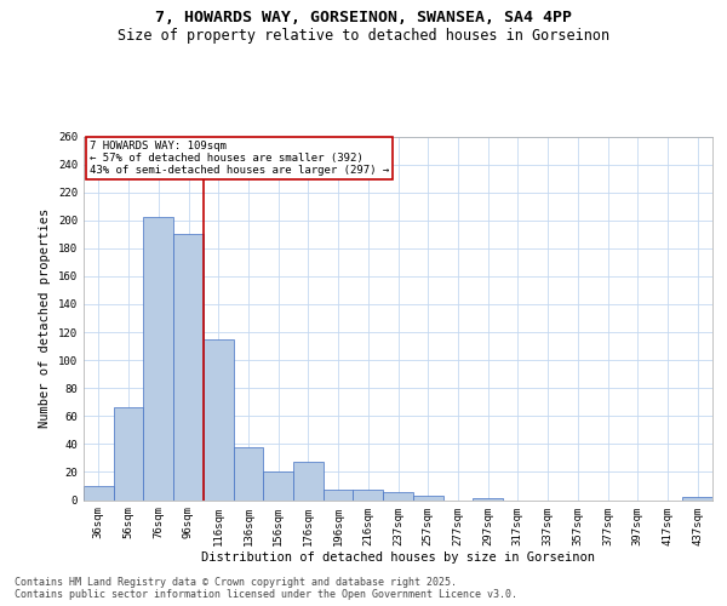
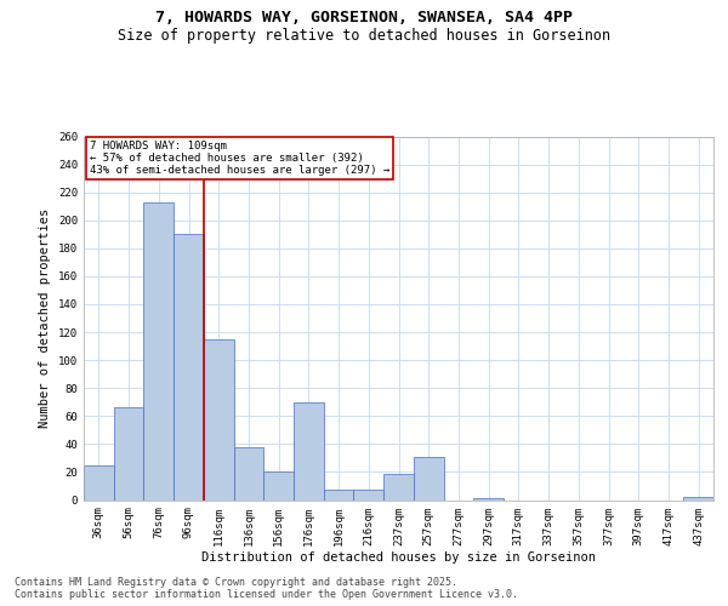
36sqm: 10 -> 25
76sqm: 202 -> 213
176sqm: 27 -> 70
237sqm: 6 -> 19
257sqm: 3 -> 31
